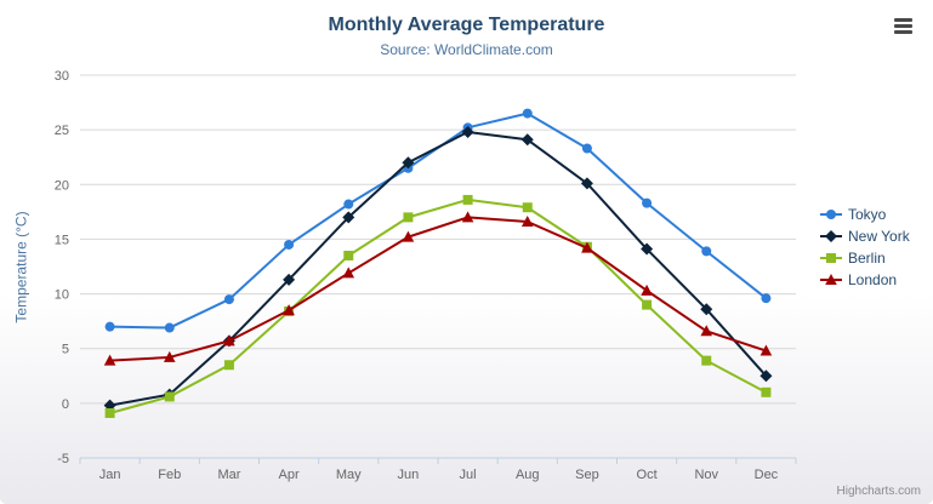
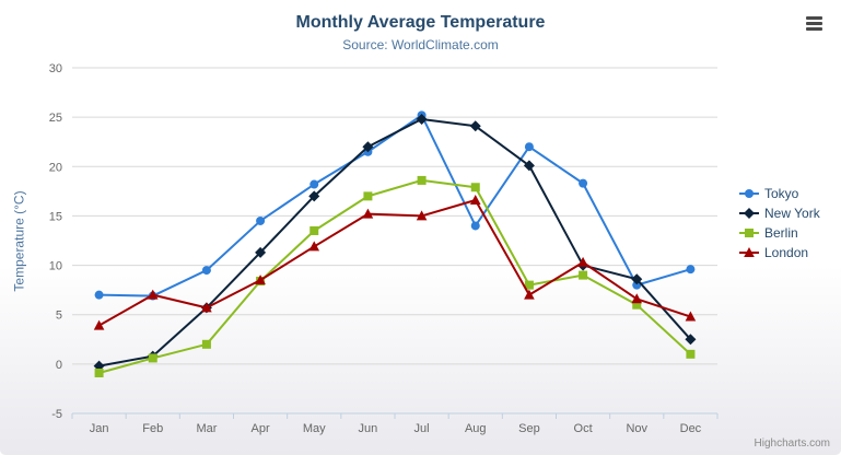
London/Feb: 4 -> 7
Berlin/Mar: 4 -> 2
London/Jul: 17 -> 15
Tokyo/Aug: 26 -> 14
Tokyo/Sep: 23 -> 22
Berlin/Sep: 14 -> 8
London/Sep: 14 -> 7
New York/Oct: 14 -> 10
Tokyo/Nov: 14 -> 8
Berlin/Nov: 4 -> 6
